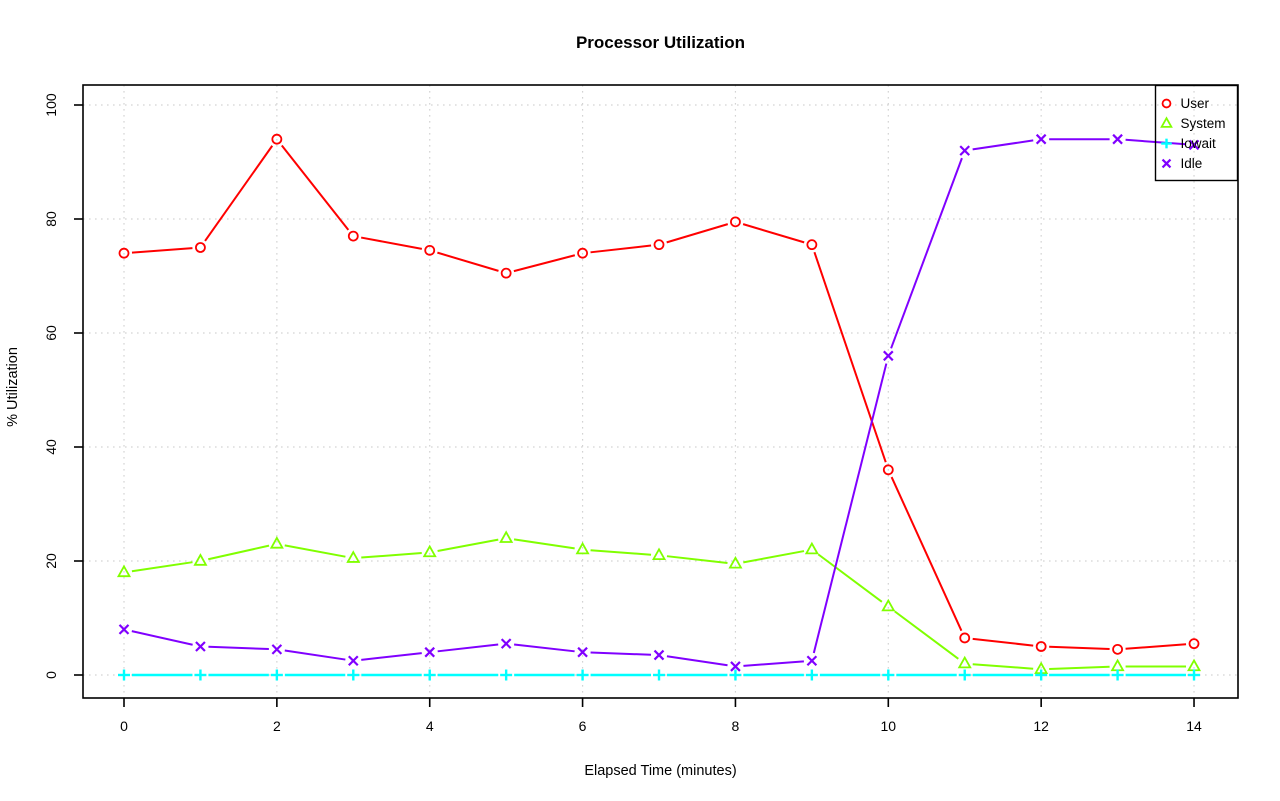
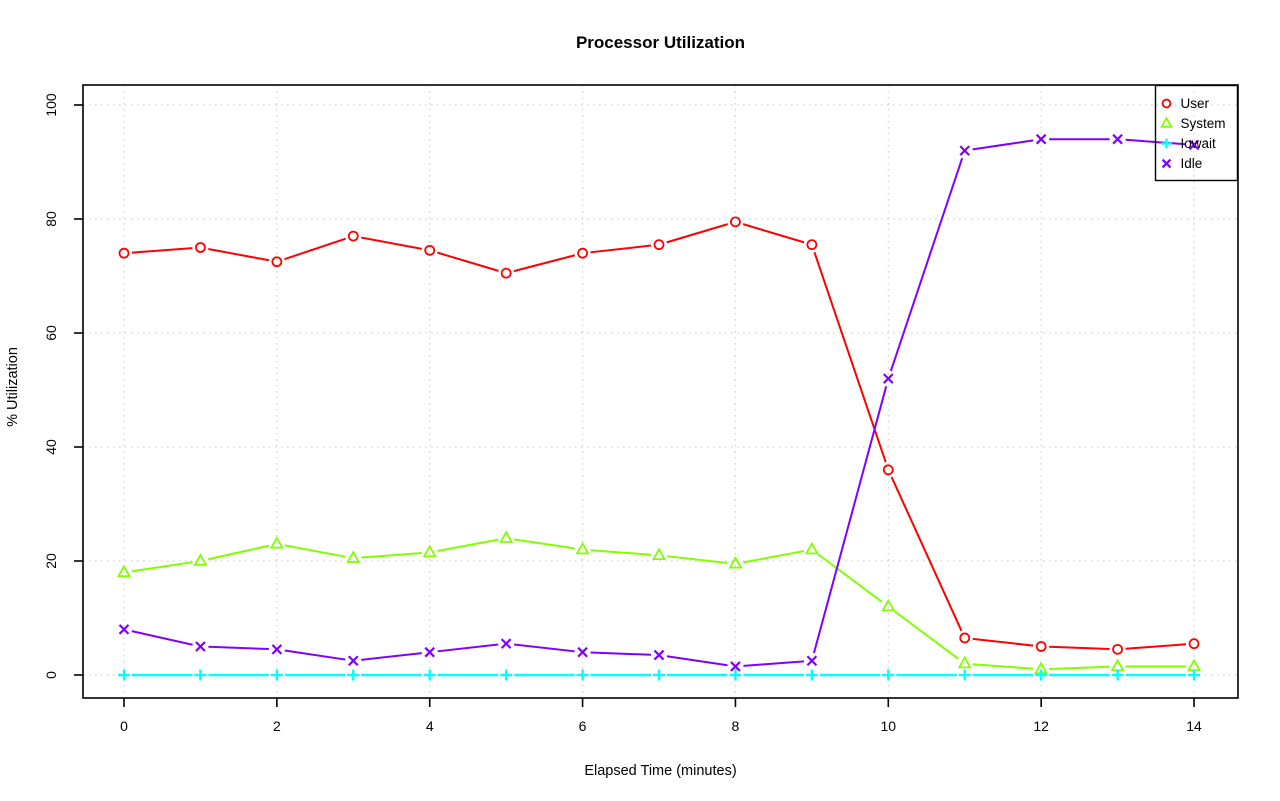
User/2: 94 -> 72
Idle/10: 56 -> 52
